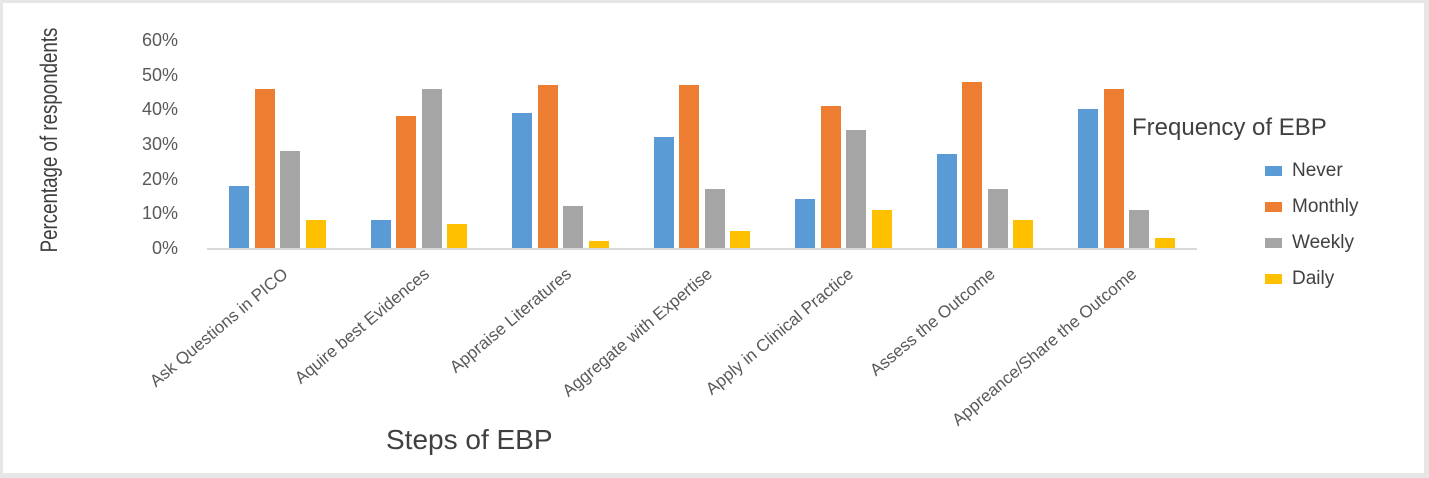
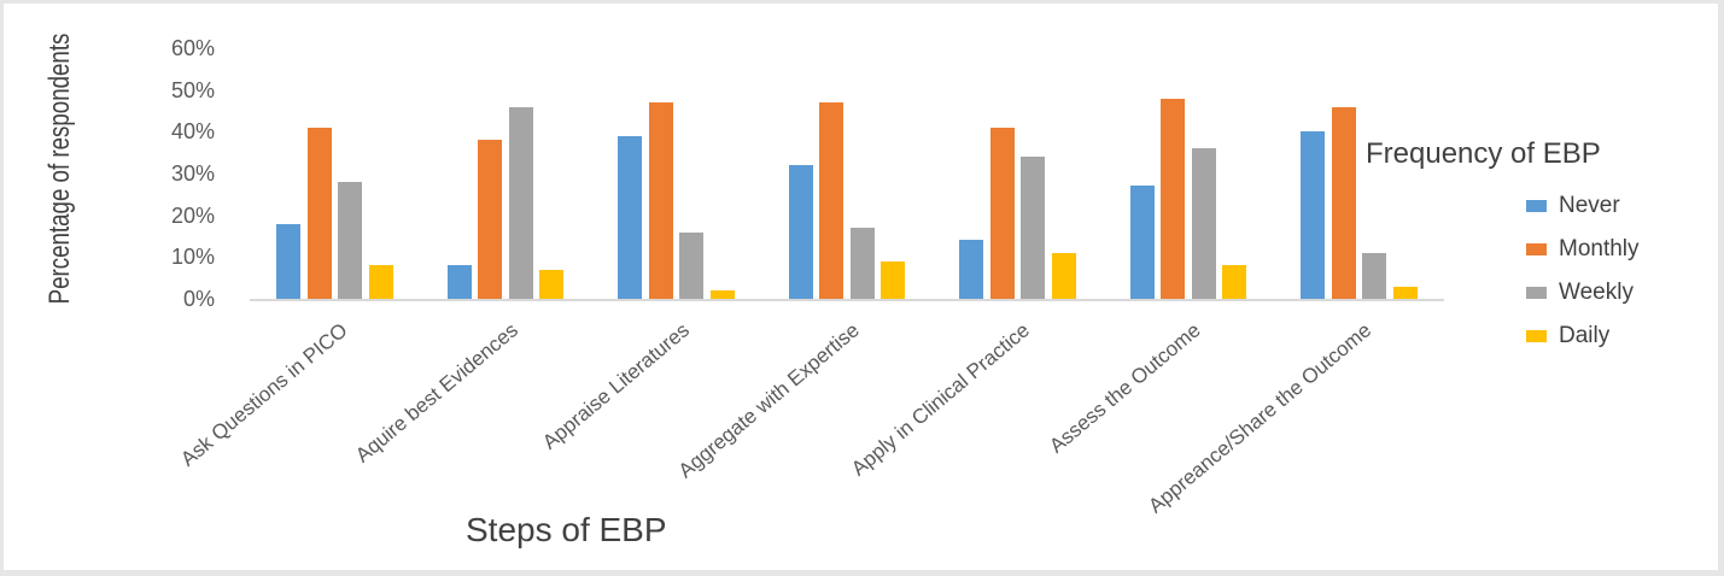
Monthly/Ask Questions in PICO: 46% -> 41%
Weekly/Appraise Literatures: 12% -> 16%
Daily/Aggregate with Expertise: 5% -> 9%
Weekly/Assess the Outcome: 17% -> 36%
